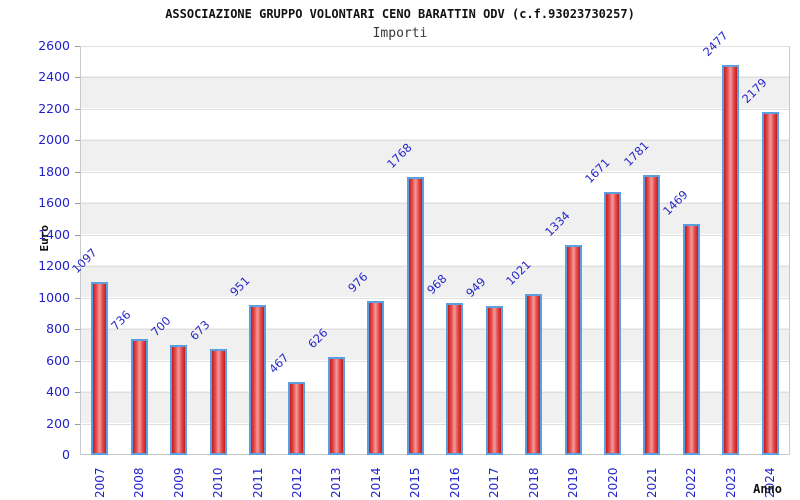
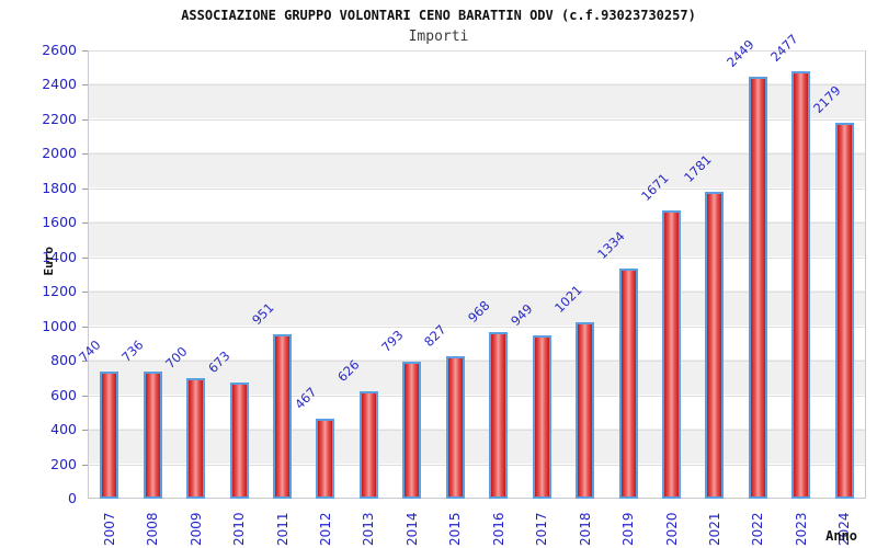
2007: 1097 -> 740
2014: 976 -> 793
2015: 1768 -> 827
2022: 1469 -> 2449
